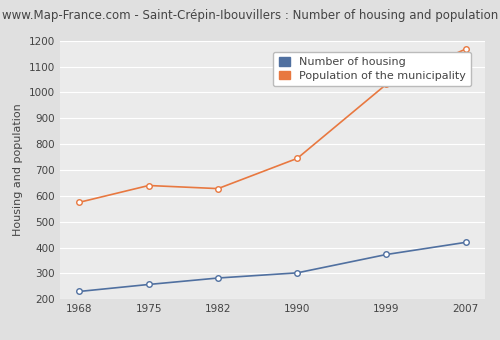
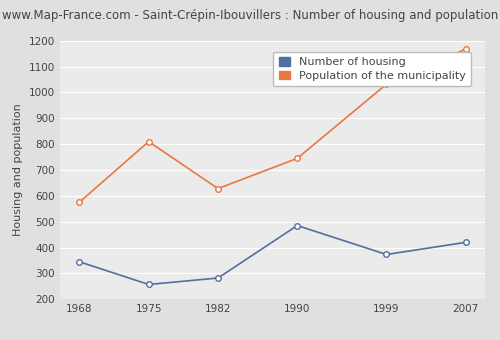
Number of housing/1968: 230 -> 345
Population of the municipality/1975: 640 -> 810
Number of housing/1990: 302 -> 485
